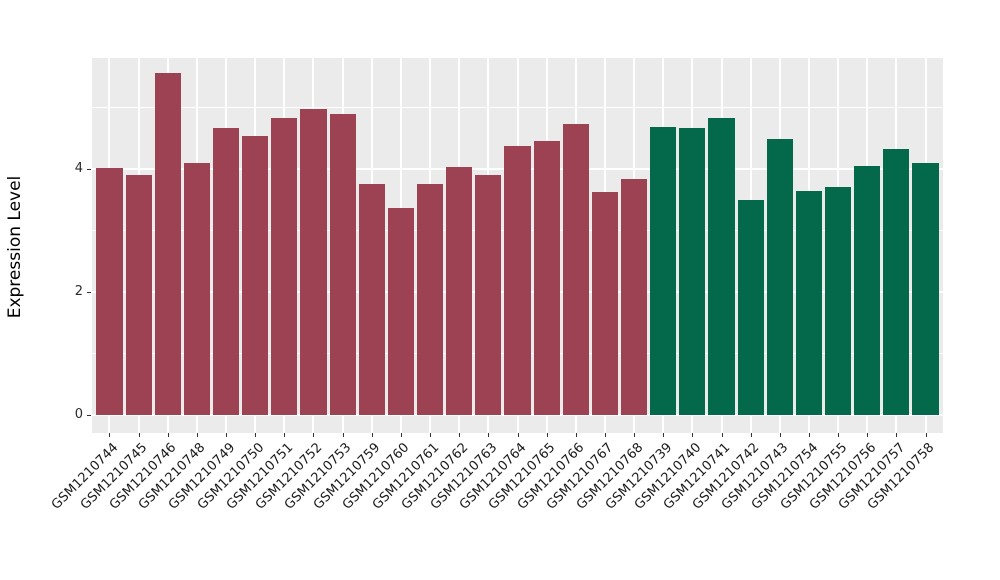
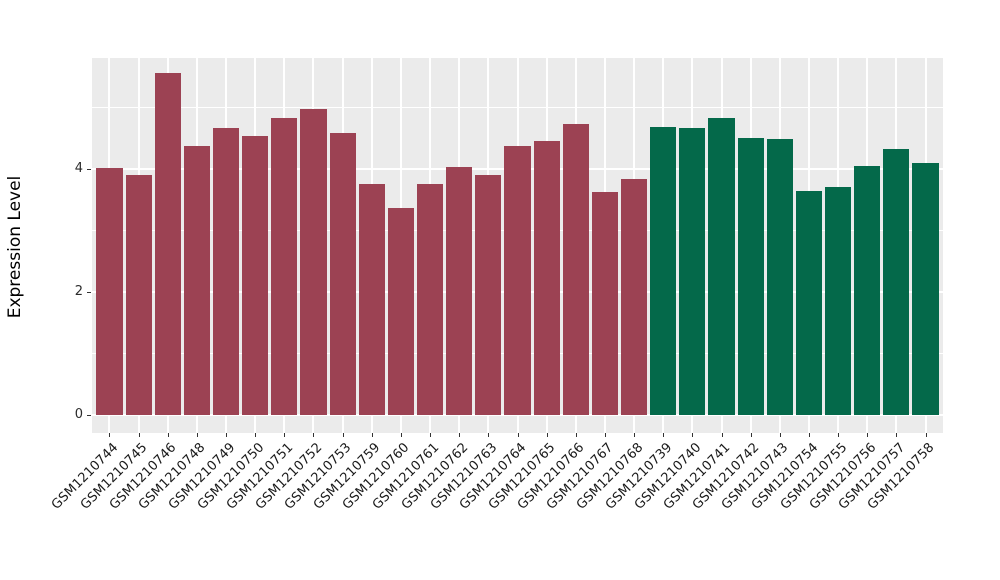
GSM1210748: 4.1 -> 4.4
GSM1210753: 4.9 -> 4.6
GSM1210742: 3.5 -> 4.5
